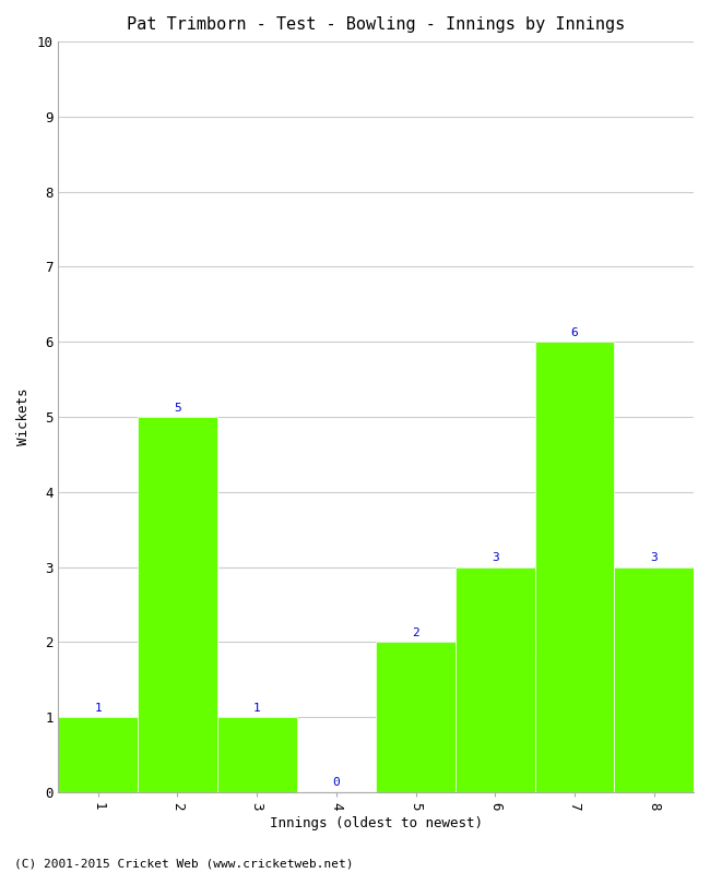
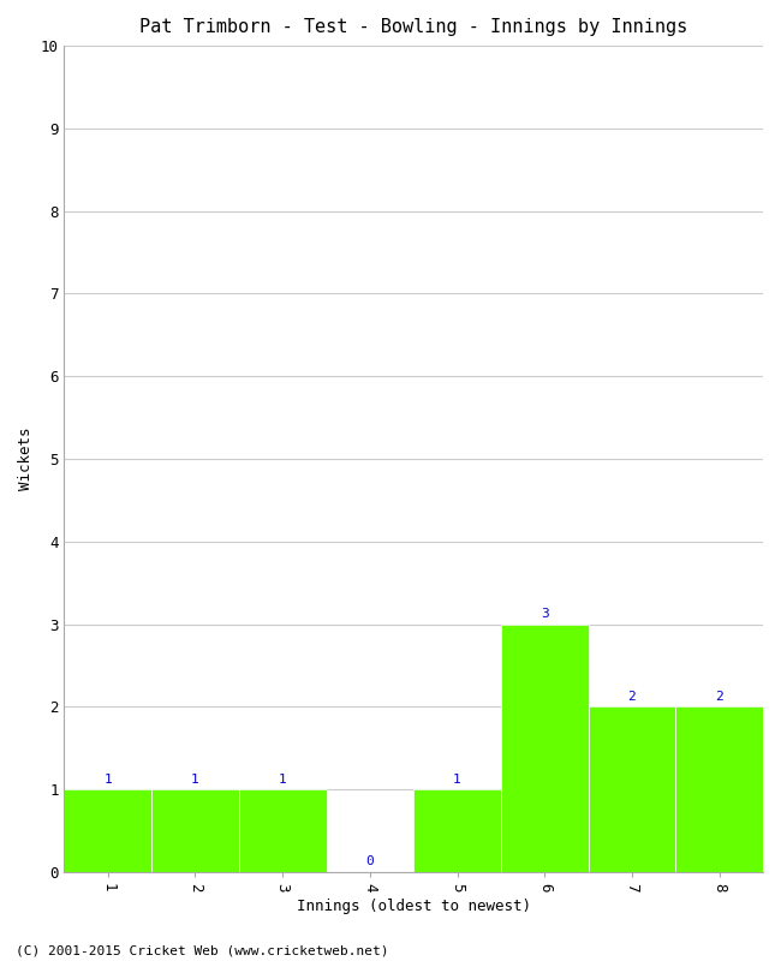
2: 5 -> 1
5: 2 -> 1
7: 6 -> 2
8: 3 -> 2
